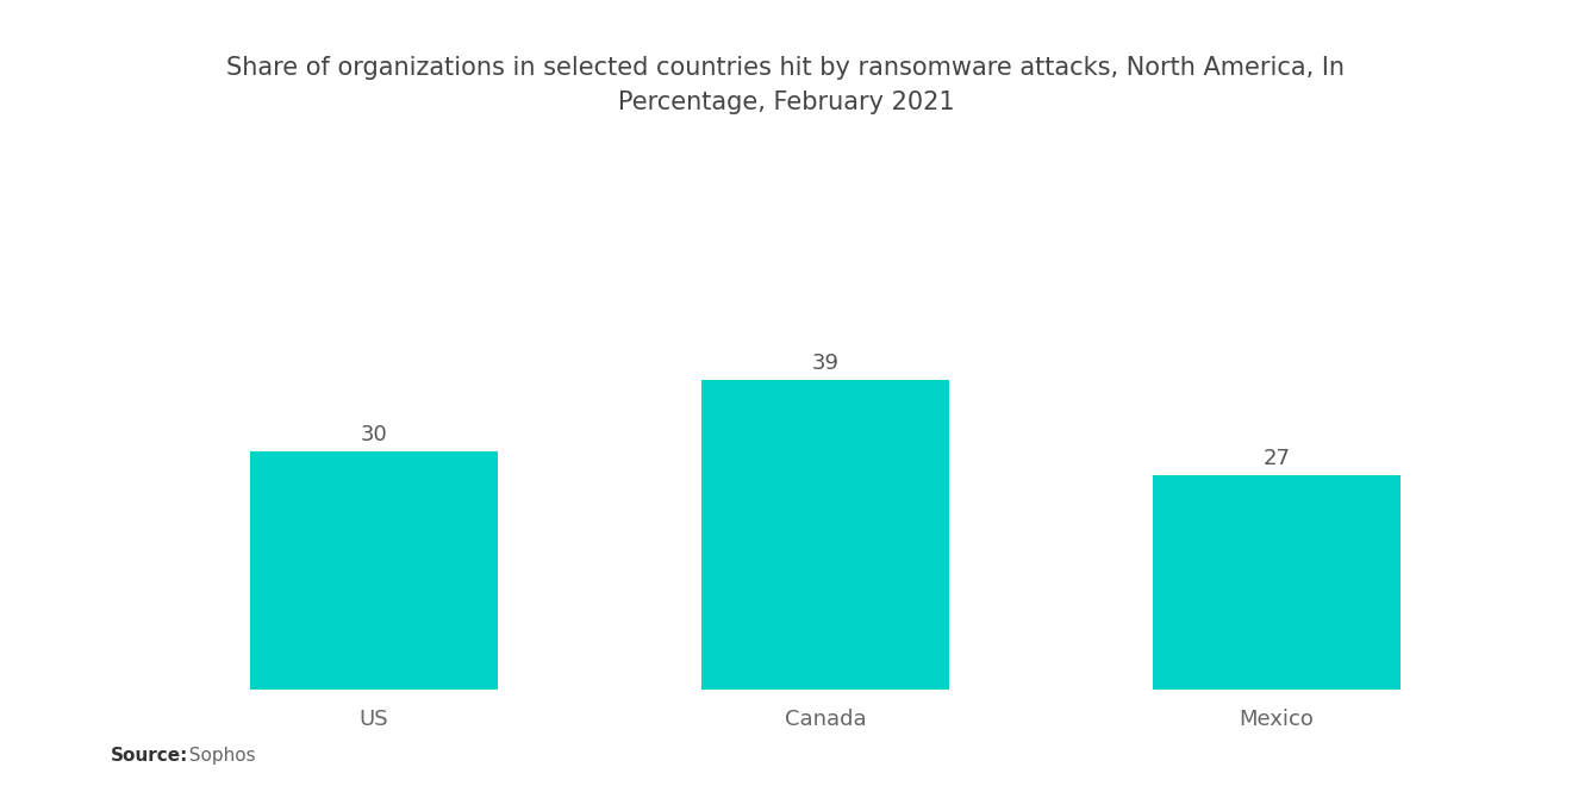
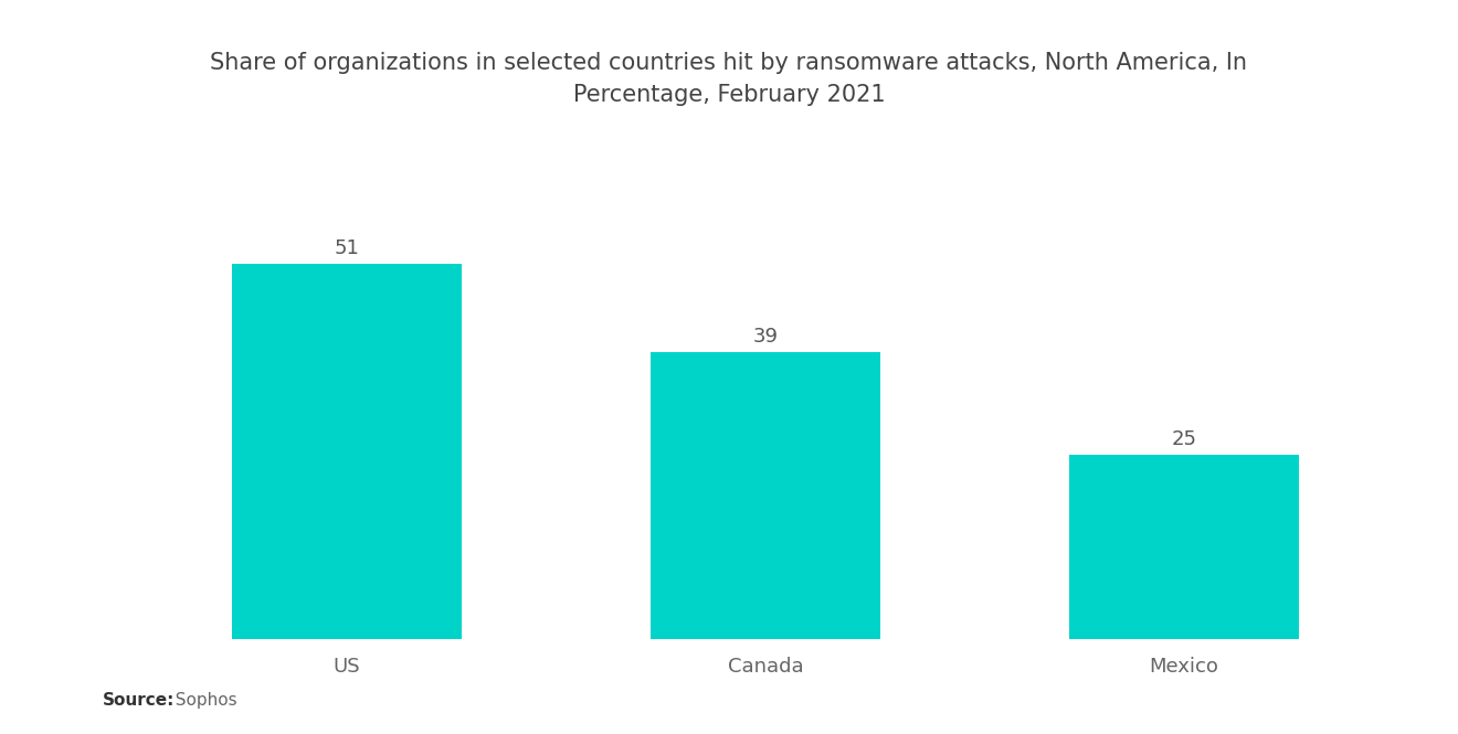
US: 30 -> 51
Mexico: 27 -> 25
